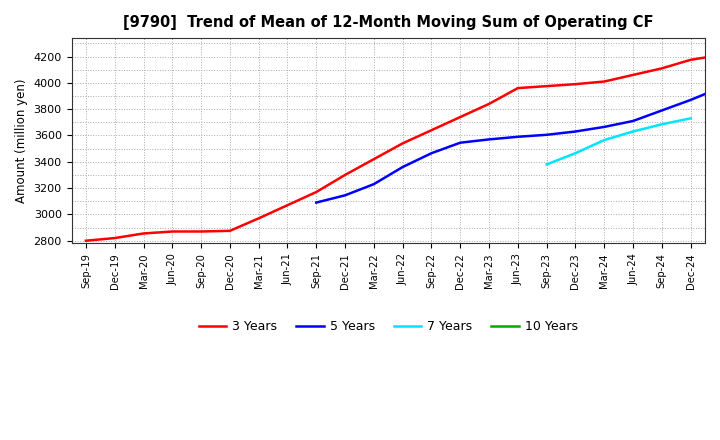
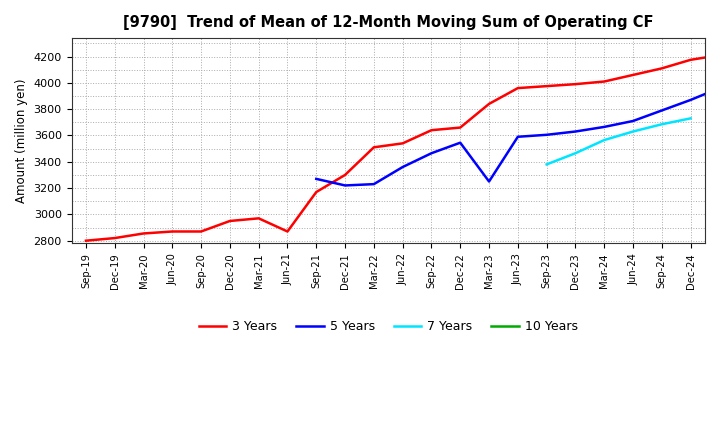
3 Years/Dec-20: 2880 -> 2950
3 Years/Jun-21: 3070 -> 2870
5 Years/Sep-21: 3090 -> 3270
5 Years/Dec-21: 3140 -> 3220
3 Years/Mar-22: 3420 -> 3510
3 Years/Dec-22: 3740 -> 3660
5 Years/Mar-23: 3570 -> 3250
